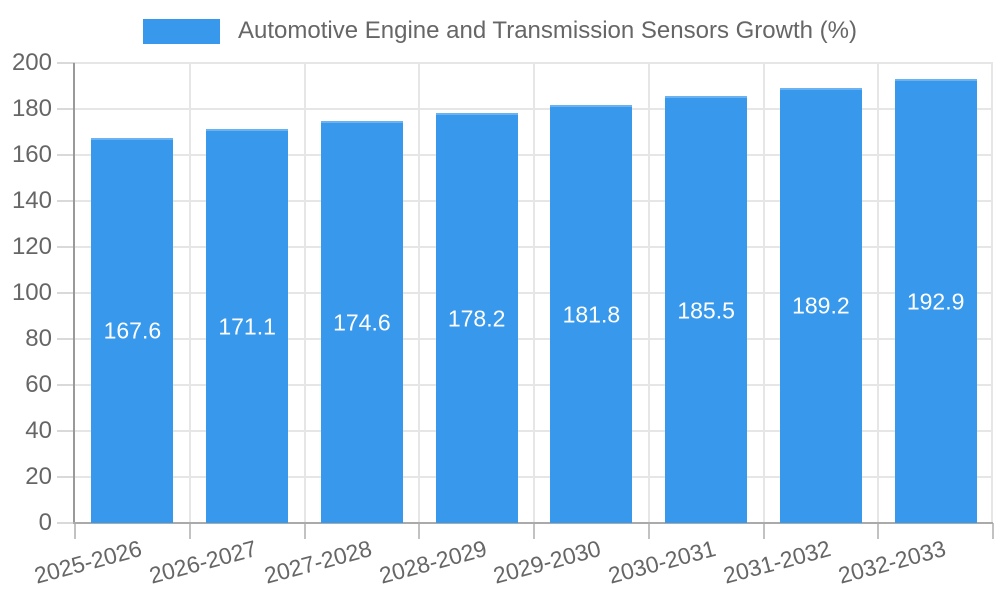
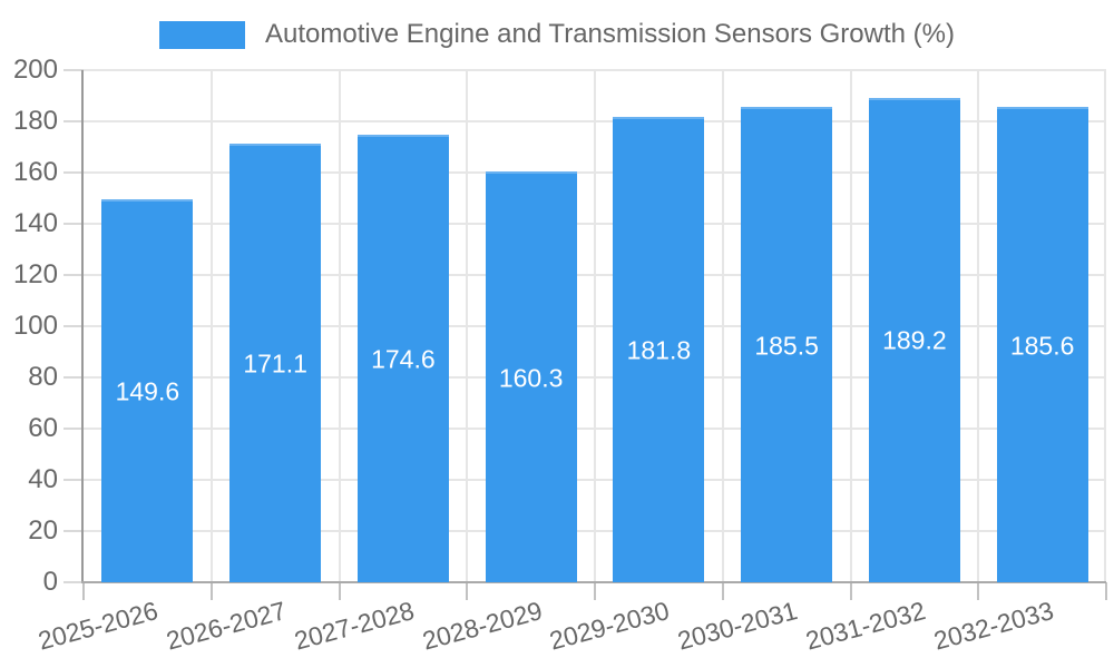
2025-2026: 167.6 -> 149.6
2028-2029: 178.2 -> 160.3
2032-2033: 192.9 -> 185.6
